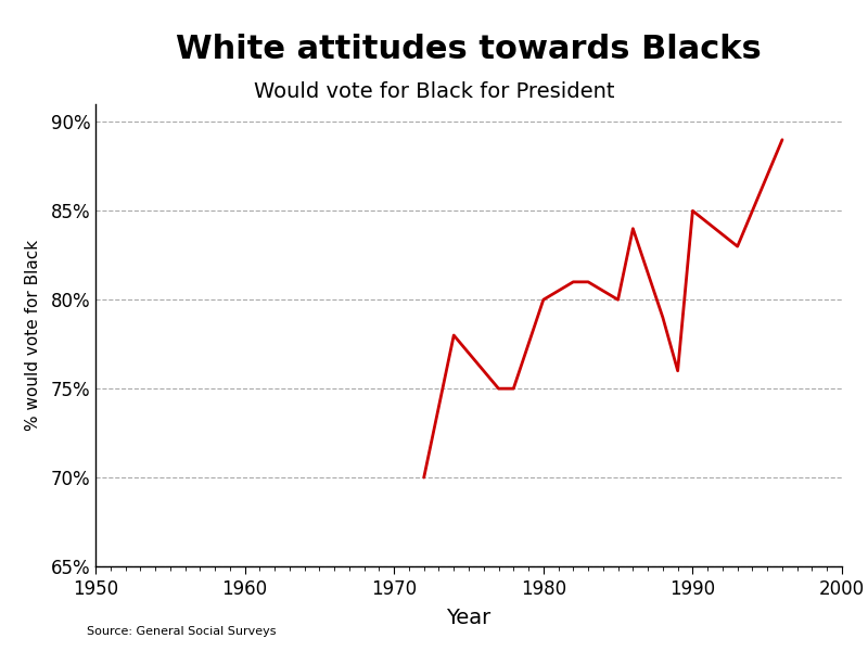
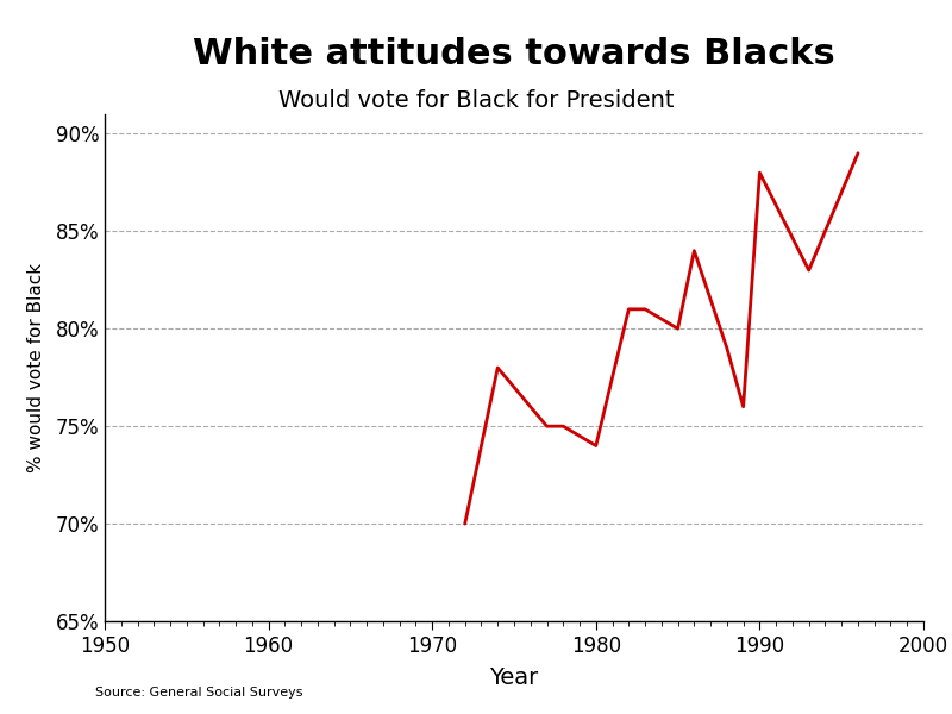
1980: 80% -> 74%
1990: 85% -> 88%
